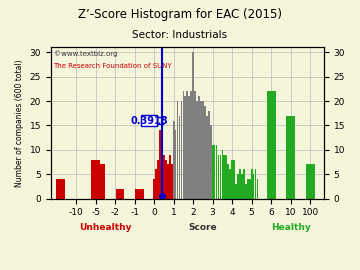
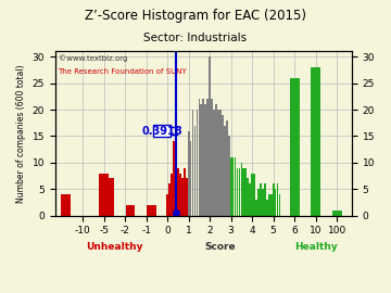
6: 22 -> 26
10: 17 -> 28
100: 7 -> 1
